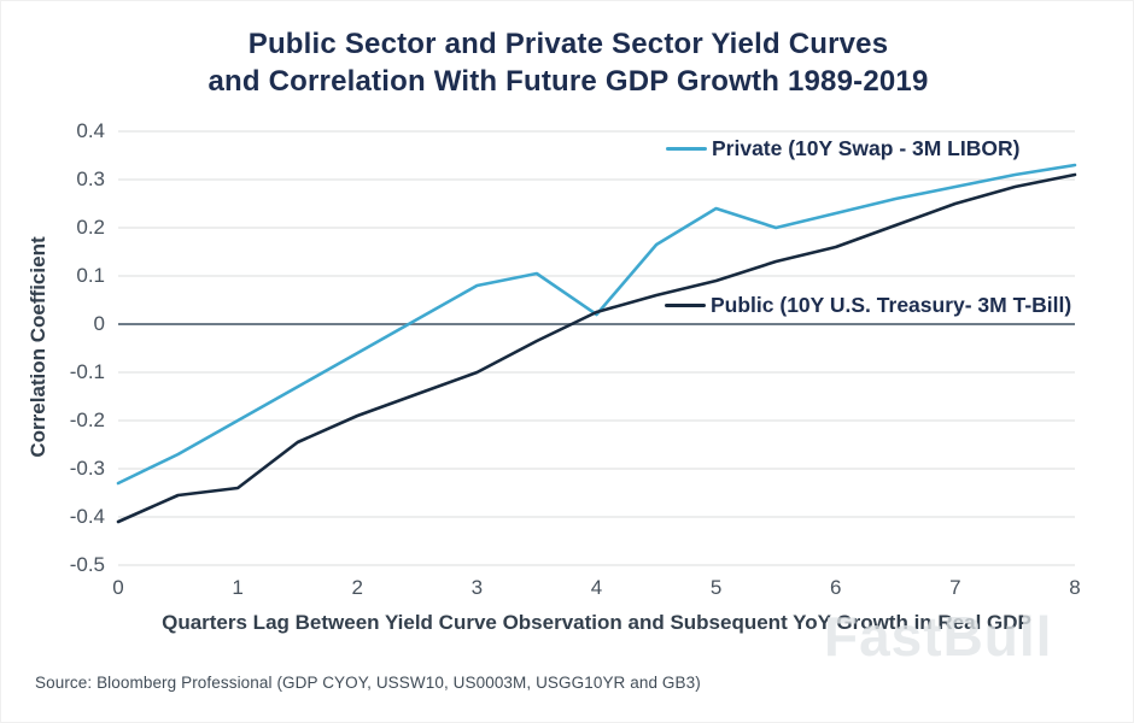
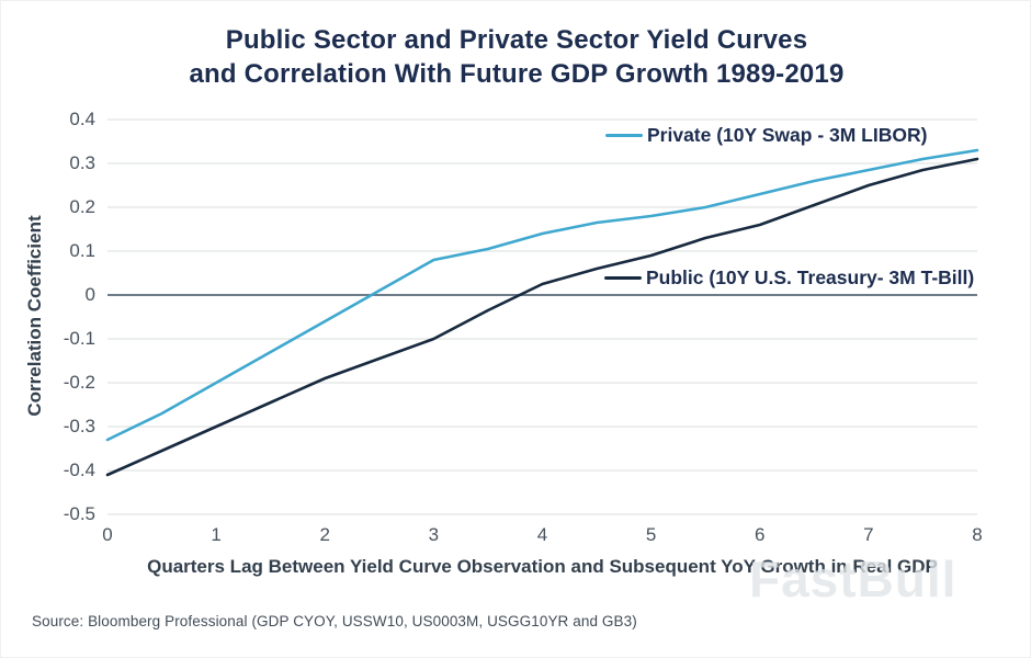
Public (10Y U.S. Treasury- 3M T-Bill)/1: -0.34 -> -0.30
Private (10Y Swap - 3M LIBOR)/4: 0.02 -> 0.14
Private (10Y Swap - 3M LIBOR)/5: 0.24 -> 0.18
